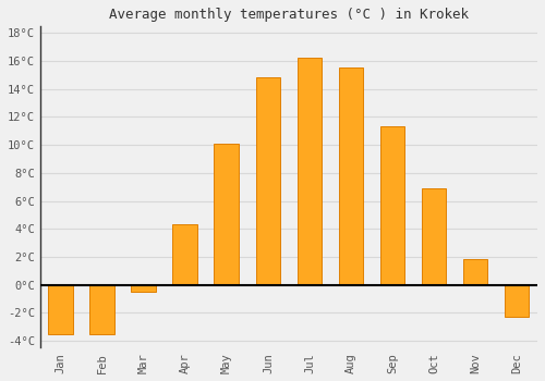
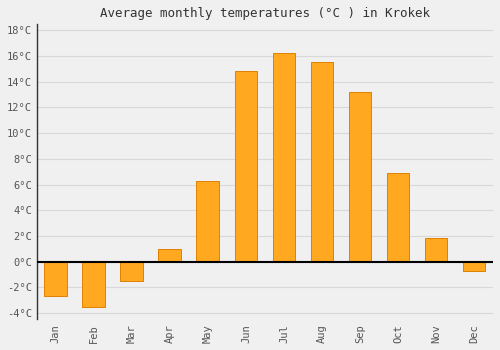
Jan: -3.5°C -> -2.7°C
Mar: -0.5°C -> -1.5°C
Apr: 4.3°C -> 1.0°C
May: 10.1°C -> 6.3°C
Sep: 11.3°C -> 13.2°C
Dec: -2.3°C -> -0.7°C
